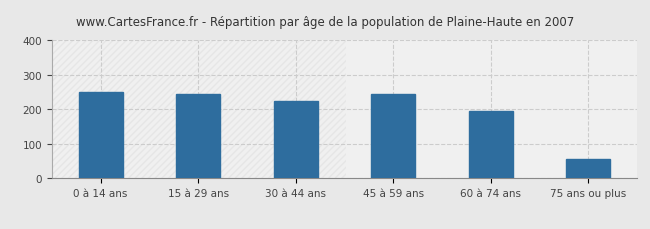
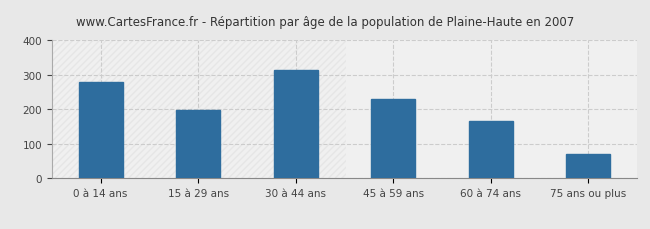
0 à 14 ans: 250 -> 280
15 à 29 ans: 245 -> 198
30 à 44 ans: 225 -> 315
45 à 59 ans: 245 -> 229
60 à 74 ans: 195 -> 165
75 ans ou plus: 55 -> 72
